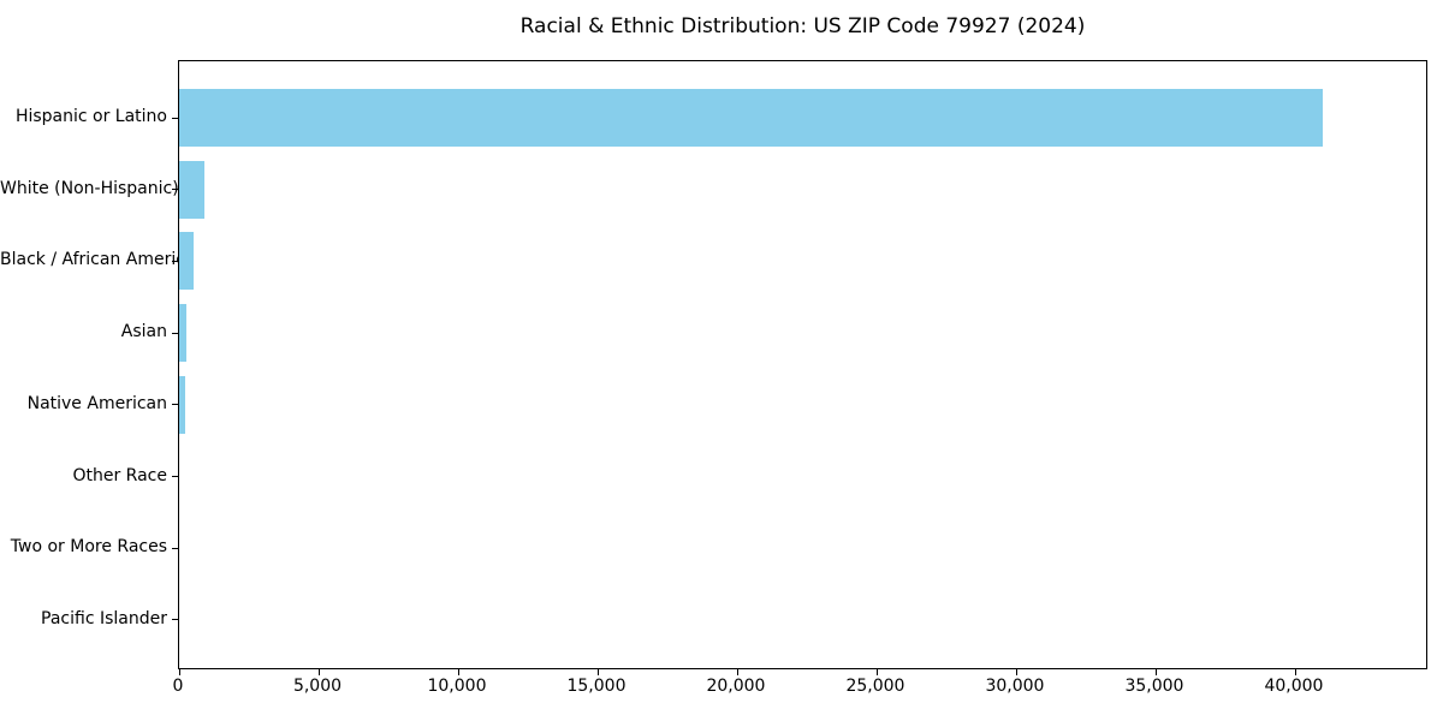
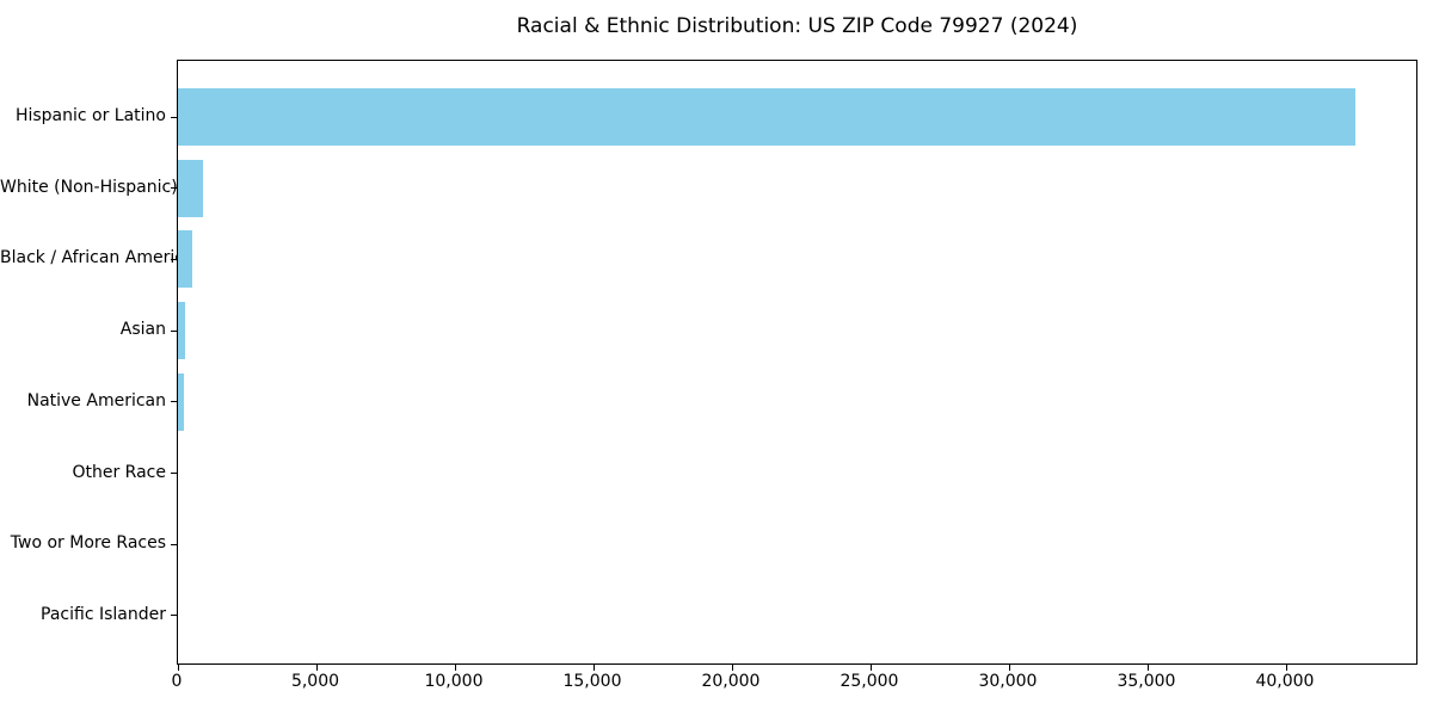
Hispanic or Latino: 41000 -> 42500
